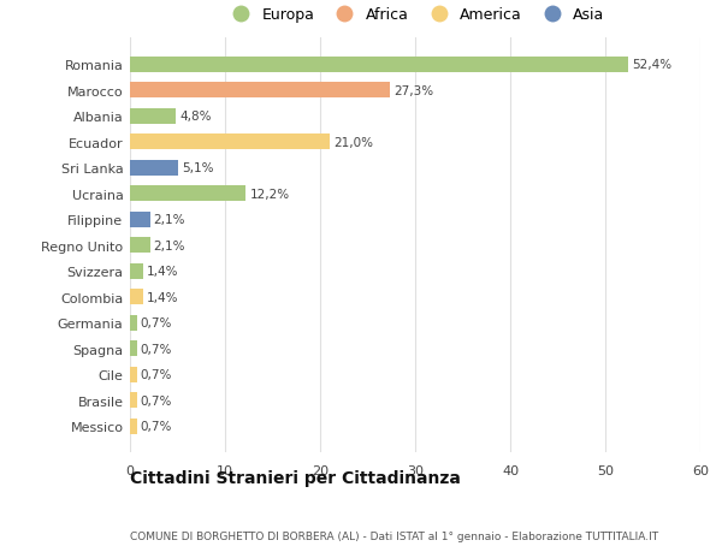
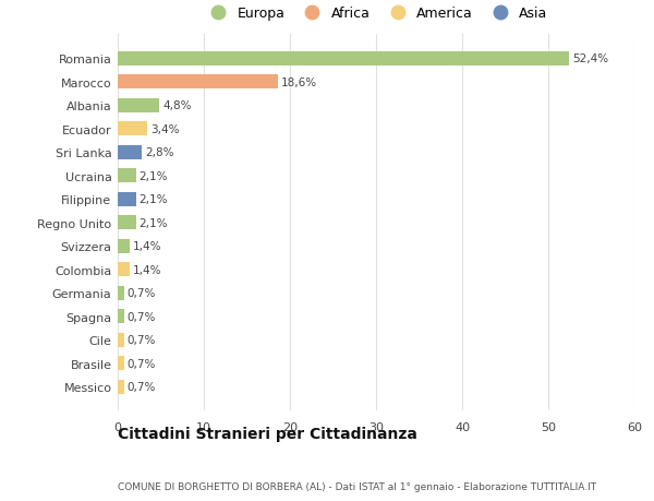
Marocco: 27,3% -> 18,6%
Ecuador: 21,0% -> 3,4%
Sri Lanka: 5,1% -> 2,8%
Ucraina: 12,2% -> 2,1%
